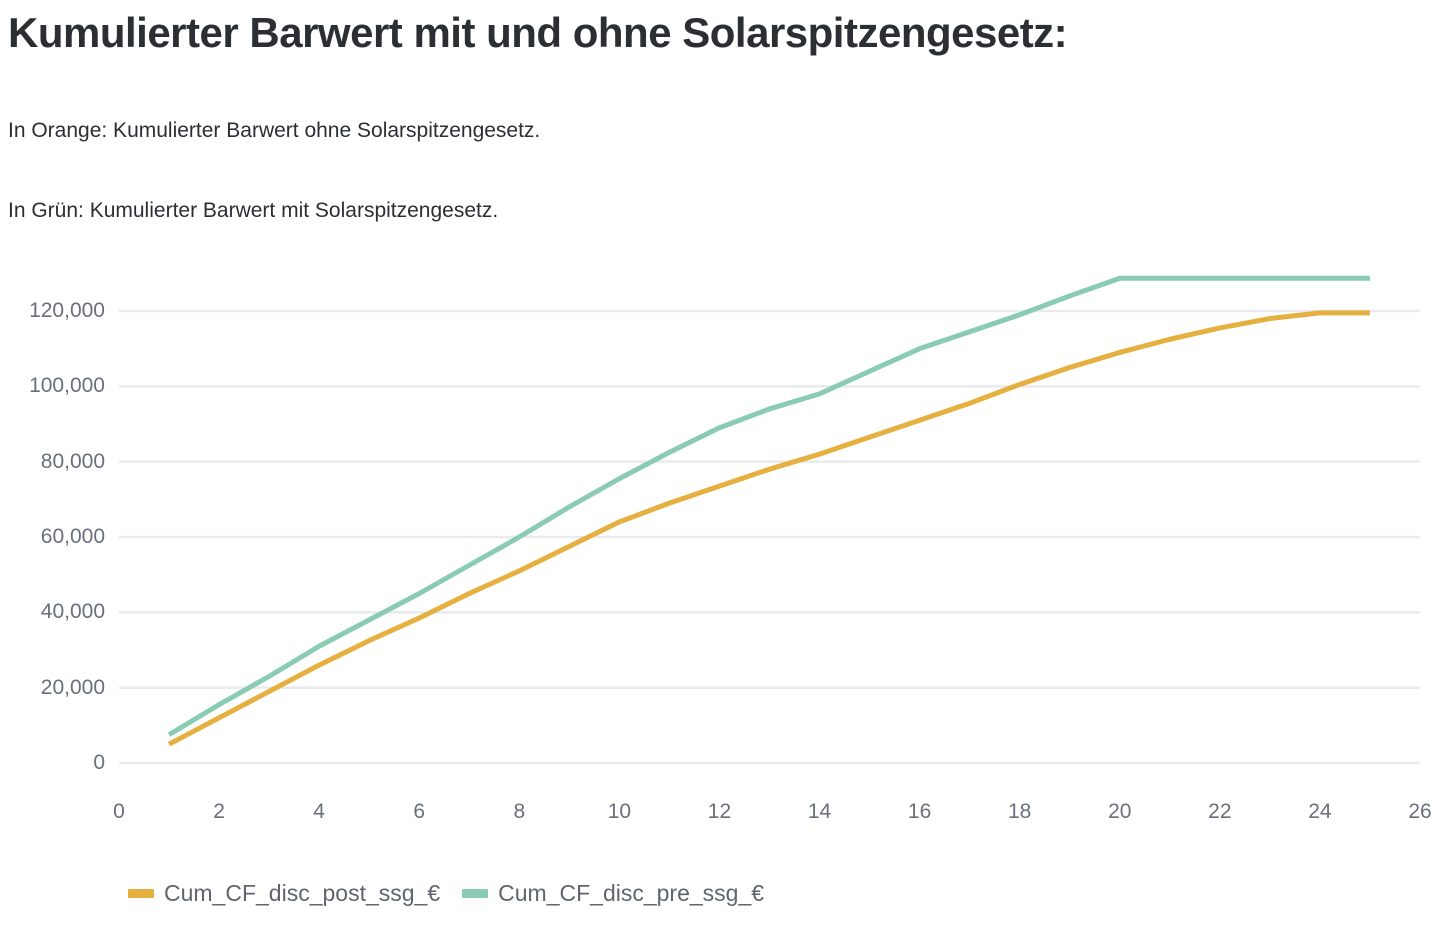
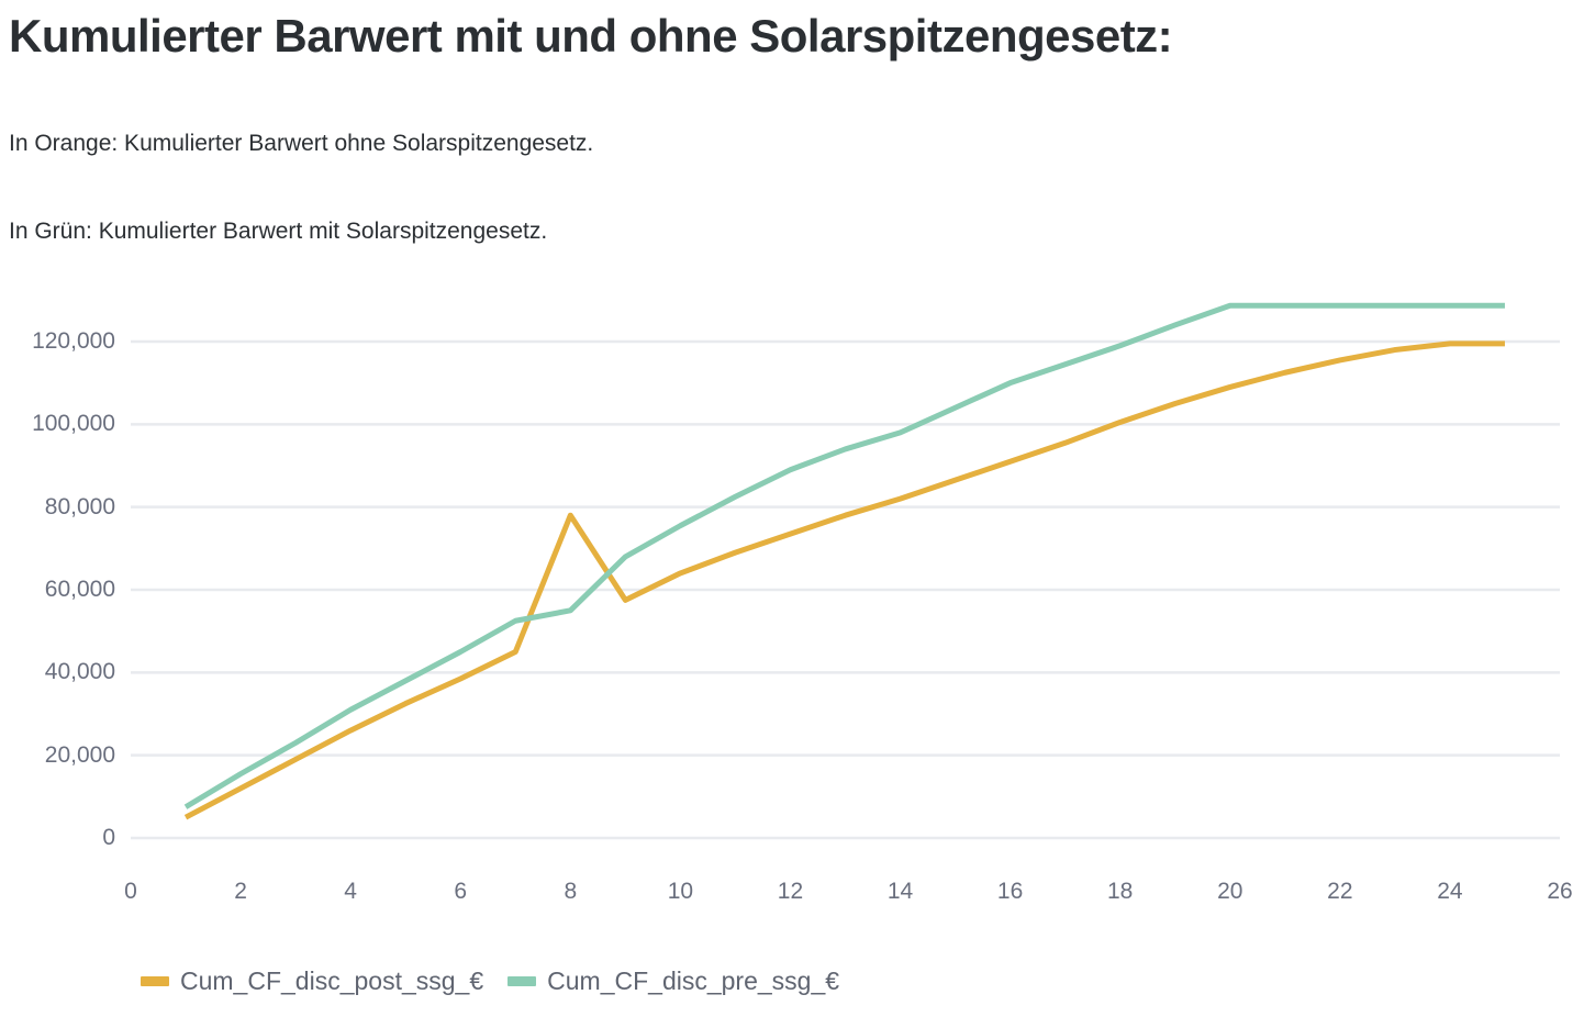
Cum_CF_disc_post_ssg_€/8: 51000 -> 78000
Cum_CF_disc_pre_ssg_€/8: 60000 -> 55000
